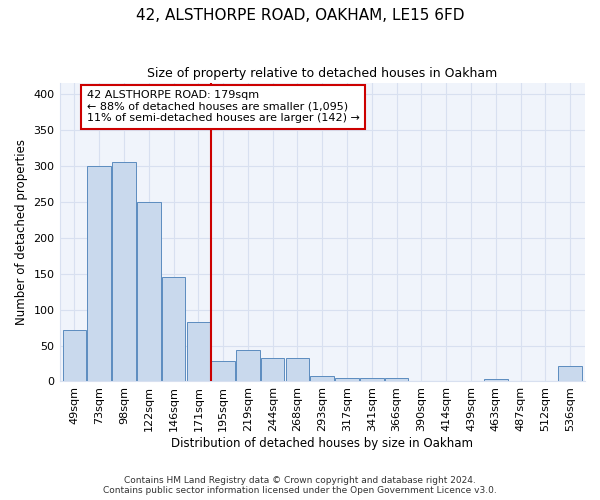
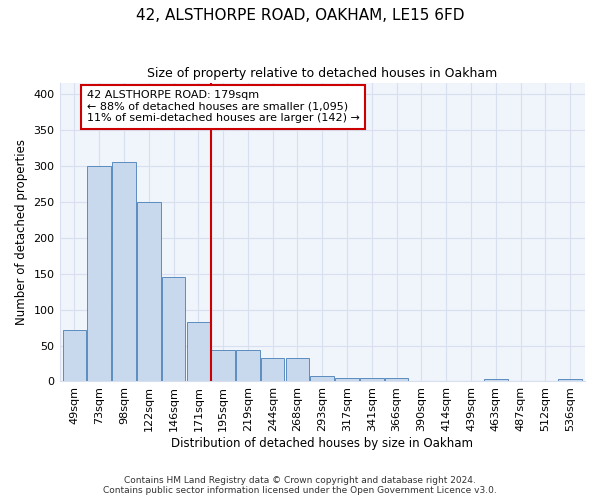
195sqm: 28 -> 44
536sqm: 22 -> 3
